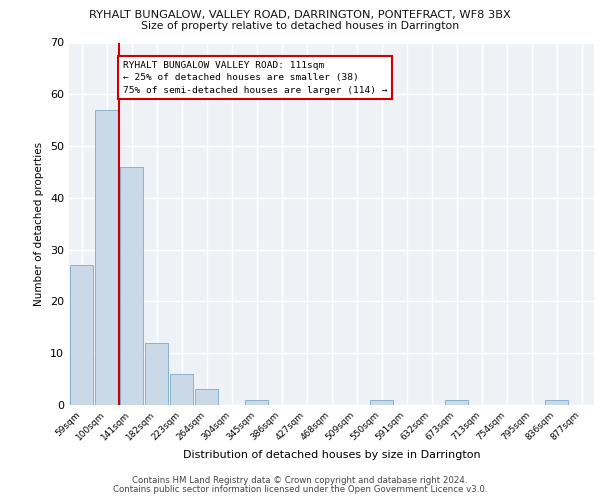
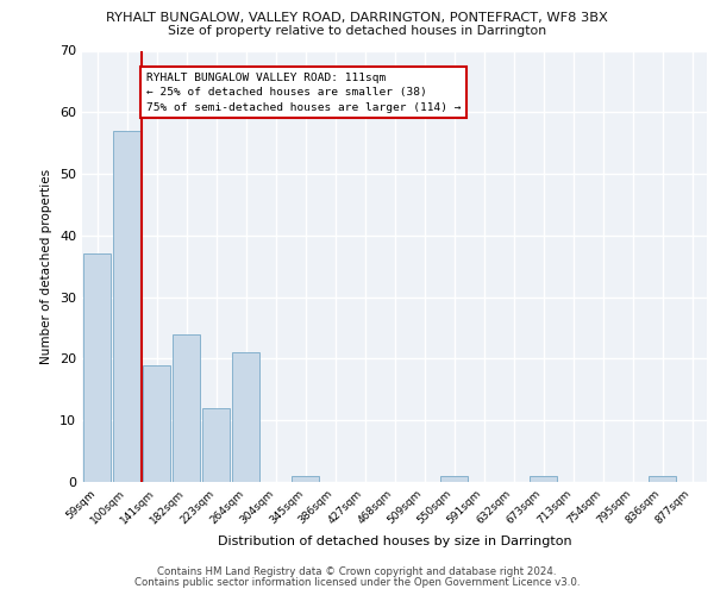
59sqm: 27 -> 37
141sqm: 46 -> 19
182sqm: 12 -> 24
223sqm: 6 -> 12
264sqm: 3 -> 21
